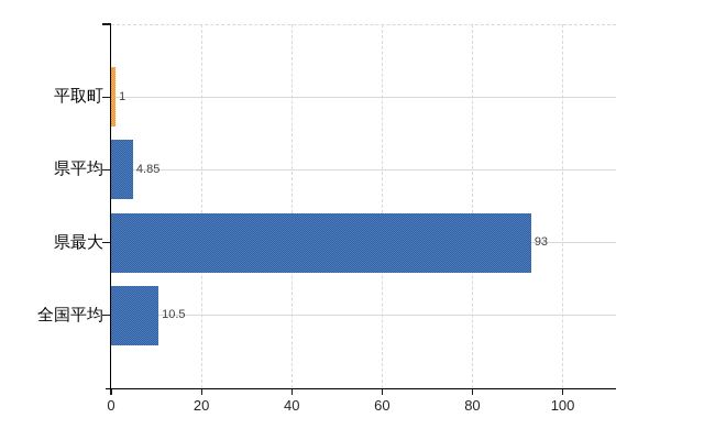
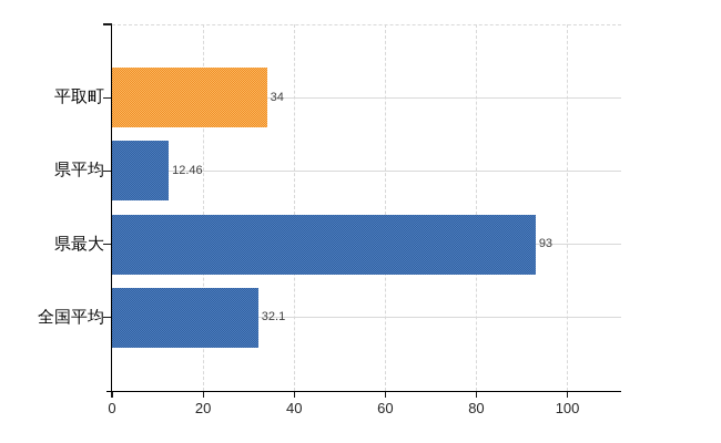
平取町: 1 -> 34
県平均: 4.85 -> 12.46
全国平均: 10.5 -> 32.1
